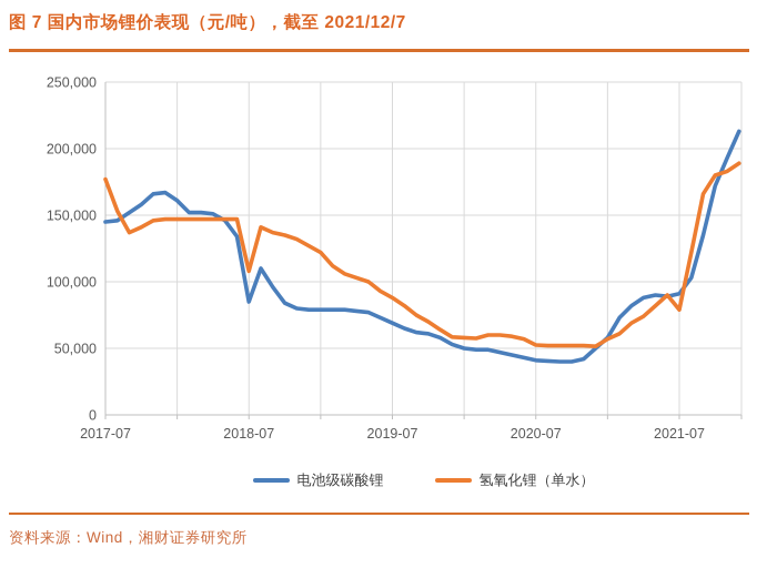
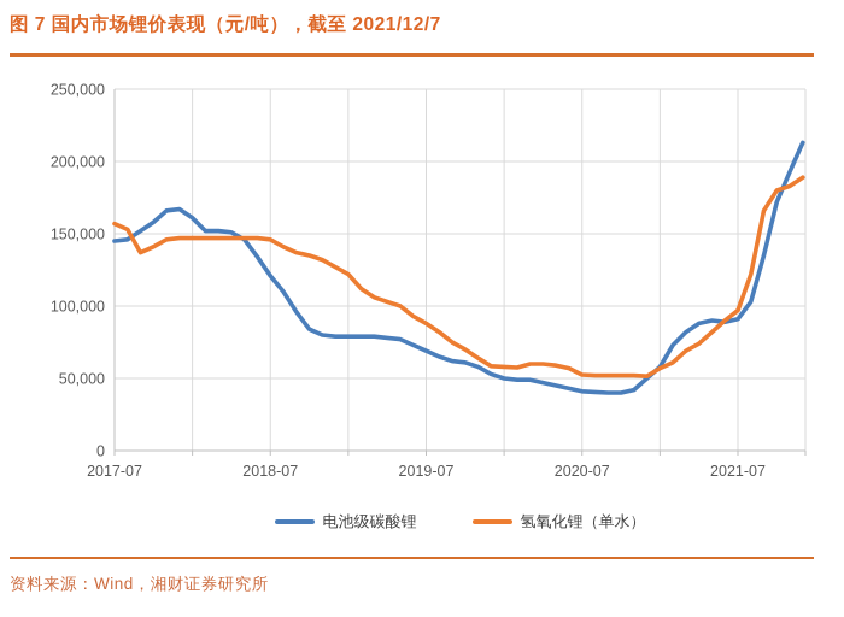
氢氧化锂（单水）/2017-07: 177000 -> 157000
电池级碳酸锂/2018-07: 85000 -> 121000
氢氧化锂（单水）/2018-07: 108000 -> 146000
氢氧化锂（单水）/2021-07: 79000 -> 97000
